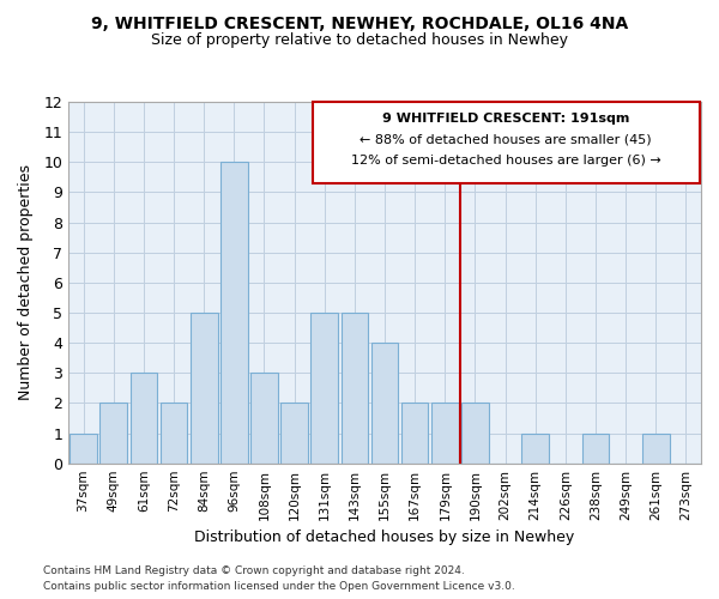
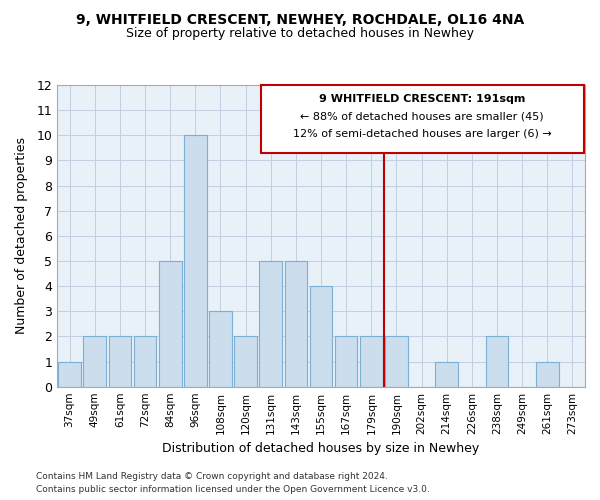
61sqm: 3 -> 2
238sqm: 1 -> 2
